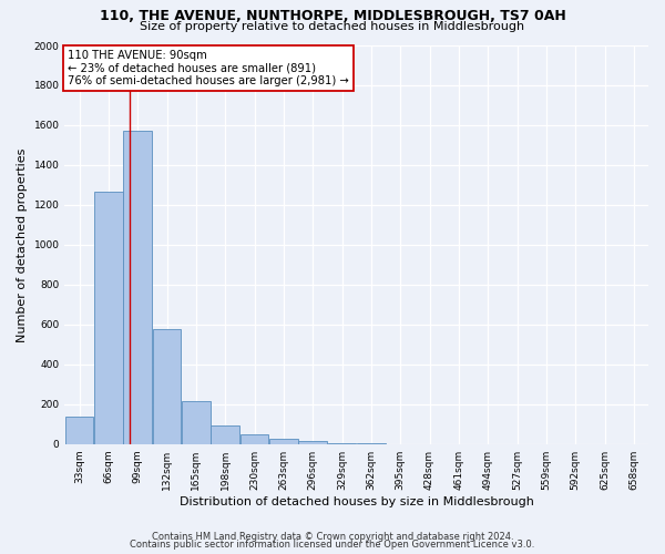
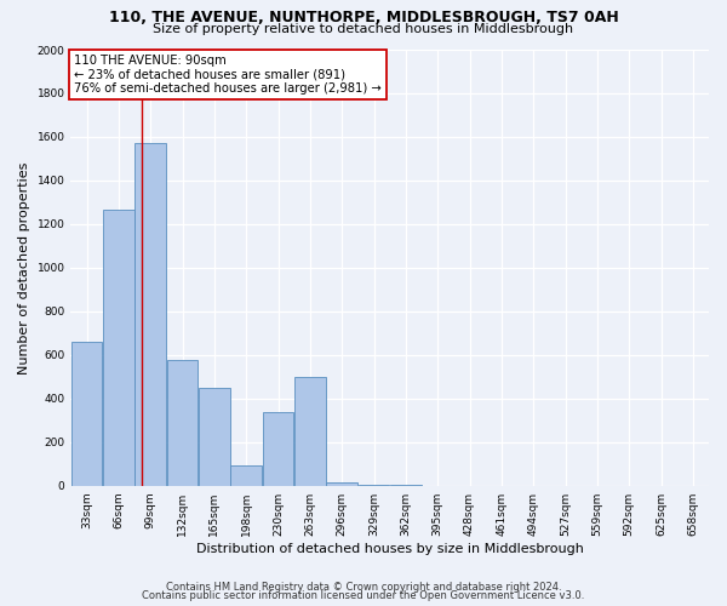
33sqm: 140 -> 660
165sqm: 220 -> 450
230sqm: 50 -> 340
263sqm: 20 -> 500
